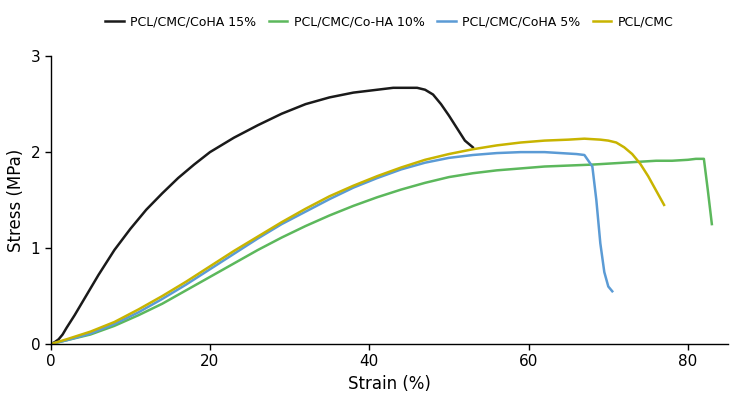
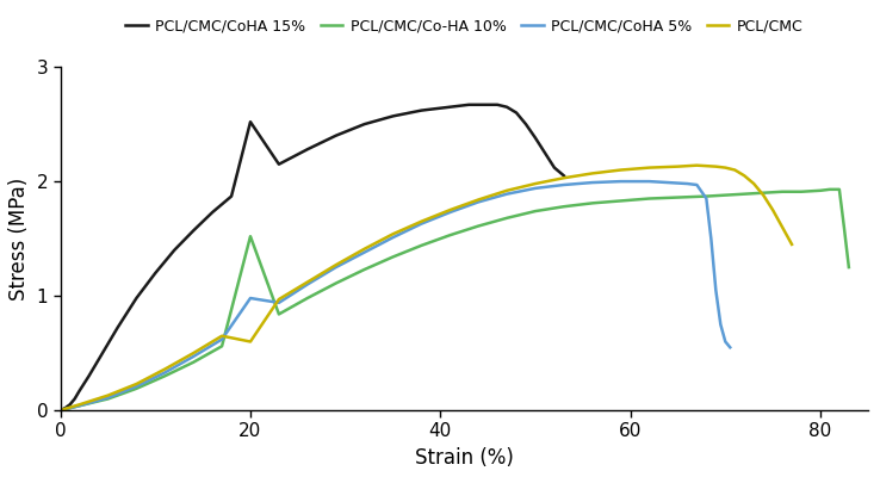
PCL/CMC/CoHA 15%/20: 2.00 -> 2.52
PCL/CMC/Co-HA 10%/20: 0.70 -> 1.52
PCL/CMC/CoHA 5%/20: 0.78 -> 0.98
PCL/CMC/20: 0.81 -> 0.60
